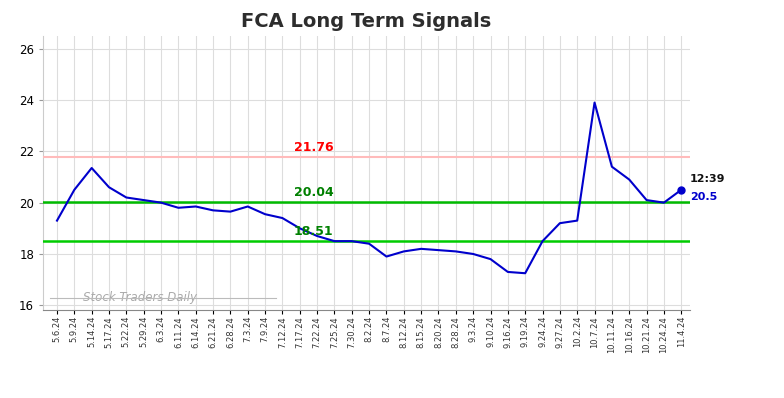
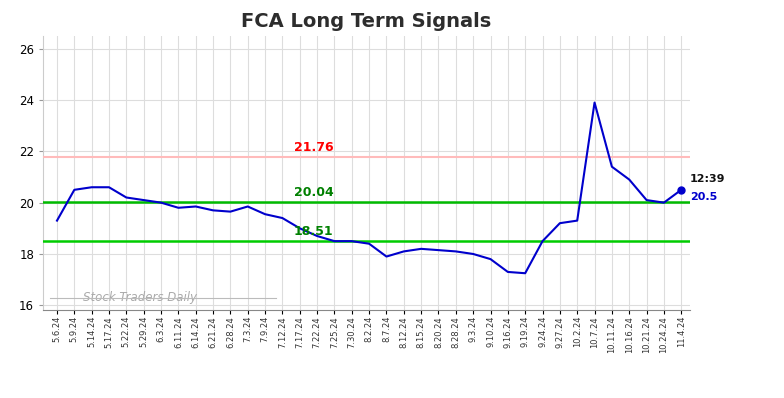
5.14.24: 21.35 -> 20.60
